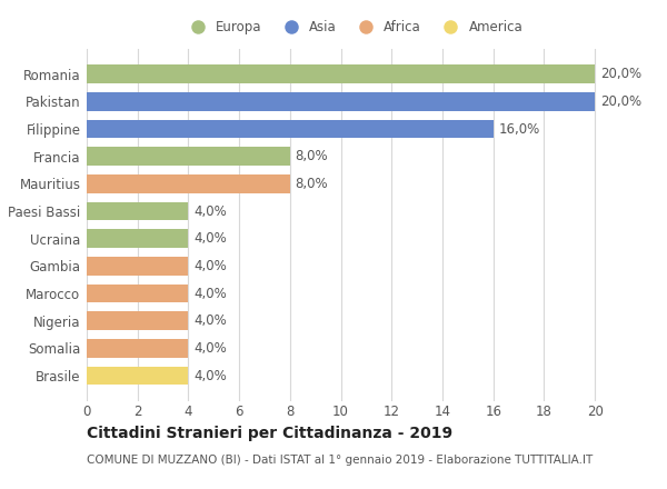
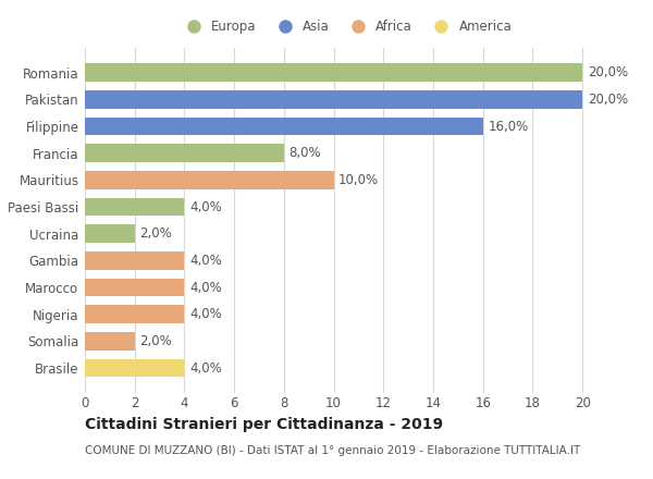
Mauritius: 8,0% -> 10,0%
Ucraina: 4,0% -> 2,0%
Somalia: 4,0% -> 2,0%
